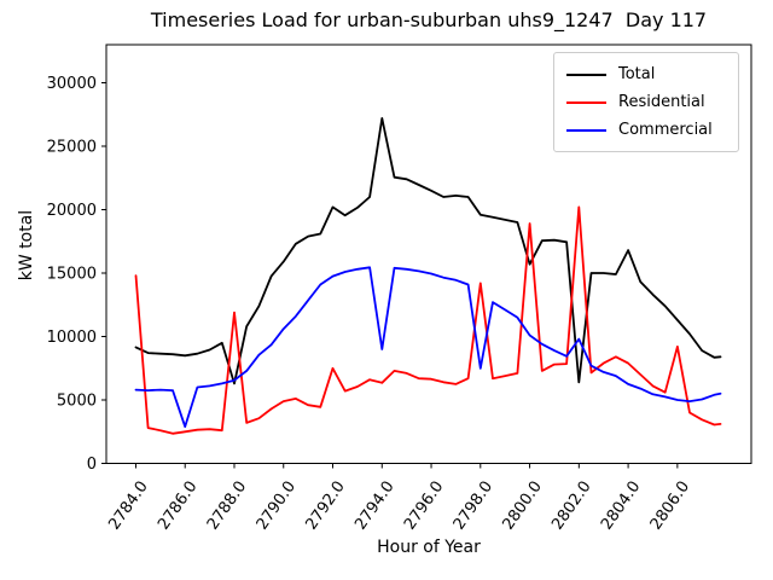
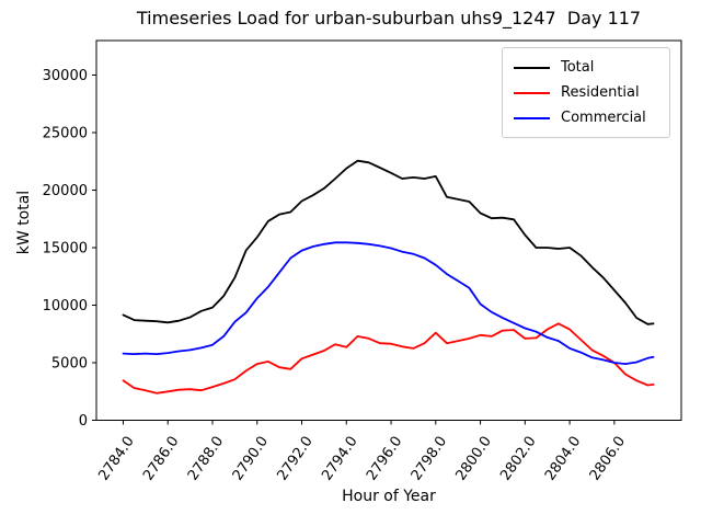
Residential/2784.0: 14800 -> 3400
Commercial/2786.0: 2900 -> 5800
Total/2788.0: 6300 -> 9800
Residential/2788.0: 11900 -> 2900
Total/2792.0: 20200 -> 19000
Residential/2792.0: 7500 -> 5400
Total/2794.0: 27200 -> 21900
Commercial/2794.0: 9000 -> 15400
Total/2798.0: 19600 -> 21200
Residential/2798.0: 14200 -> 7600
Commercial/2798.0: 7500 -> 13500
Total/2800.0: 15700 -> 18000
Residential/2800.0: 18900 -> 7400
Total/2802.0: 6400 -> 16100
Residential/2802.0: 20200 -> 7100
Commercial/2802.0: 9800 -> 8000
Total/2804.0: 16800 -> 15000
Residential/2806.0: 9200 -> 5000
